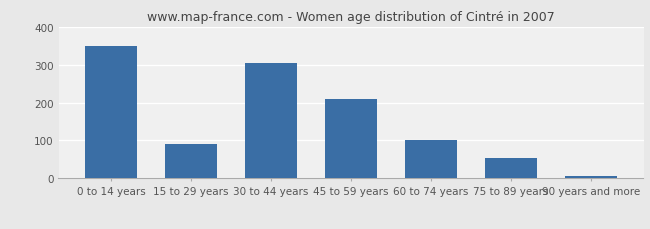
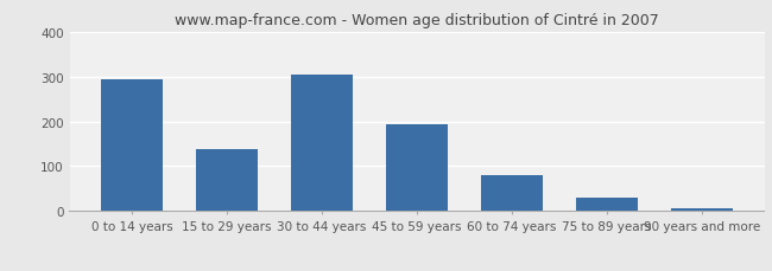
0 to 14 years: 350 -> 293
15 to 29 years: 90 -> 139
45 to 59 years: 210 -> 193
60 to 74 years: 100 -> 81
75 to 89 years: 55 -> 30
